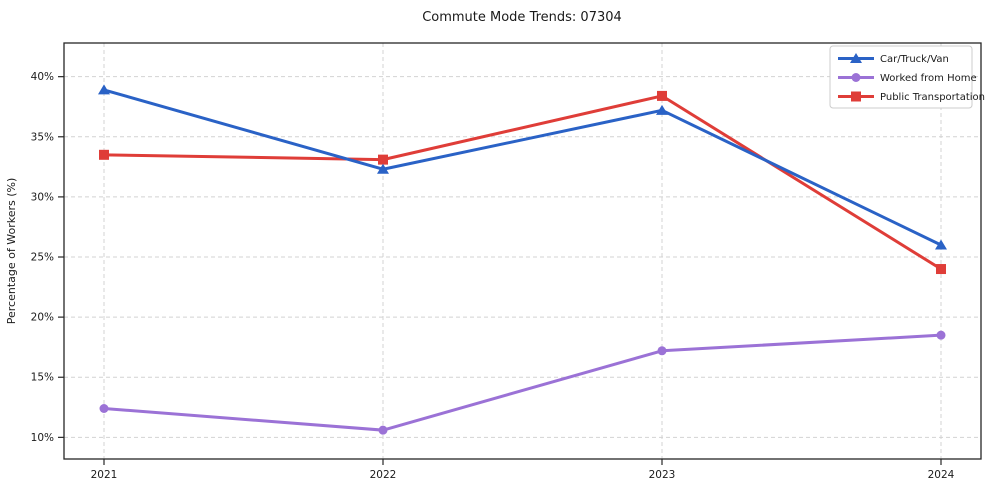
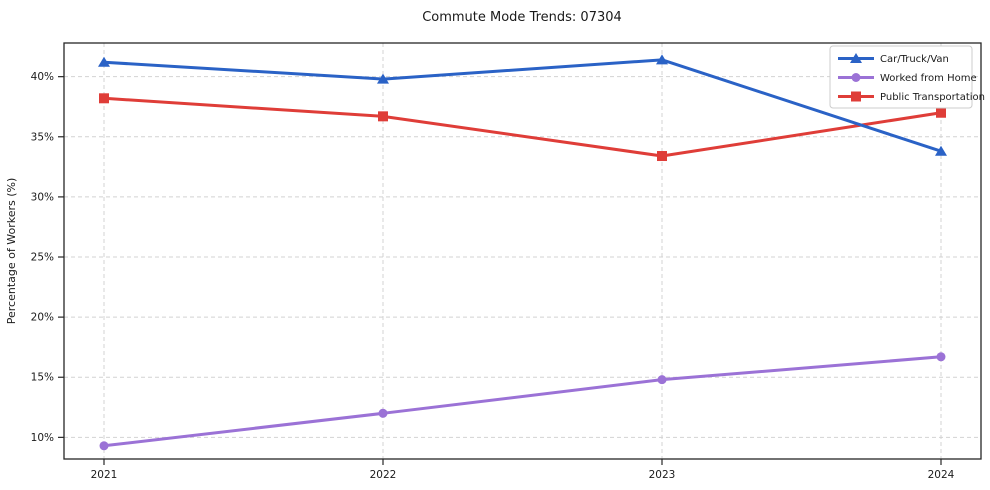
Car/Truck/Van/2021: 38.9% -> 41.2%
Worked from Home/2021: 12.4% -> 9.3%
Public Transportation/2021: 33.5% -> 38.2%
Car/Truck/Van/2022: 32.3% -> 39.8%
Worked from Home/2022: 10.6% -> 12.0%
Public Transportation/2022: 33.1% -> 36.7%
Car/Truck/Van/2023: 37.2% -> 41.4%
Worked from Home/2023: 17.2% -> 14.8%
Public Transportation/2023: 38.4% -> 33.4%
Car/Truck/Van/2024: 26.0% -> 33.8%
Worked from Home/2024: 18.5% -> 16.7%
Public Transportation/2024: 24.0% -> 37.0%
